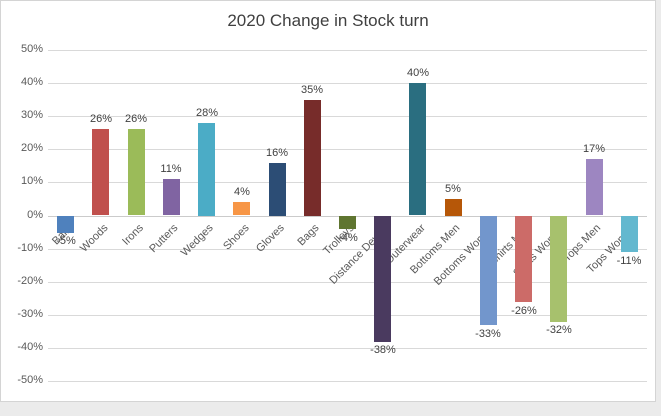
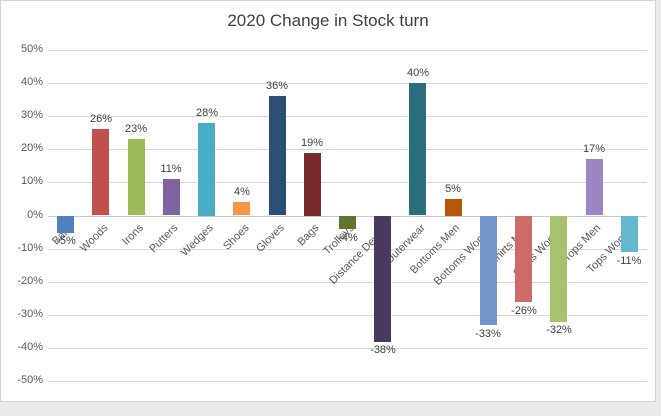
Irons: 26% -> 23%
Gloves: 16% -> 36%
Bags: 35% -> 19%
